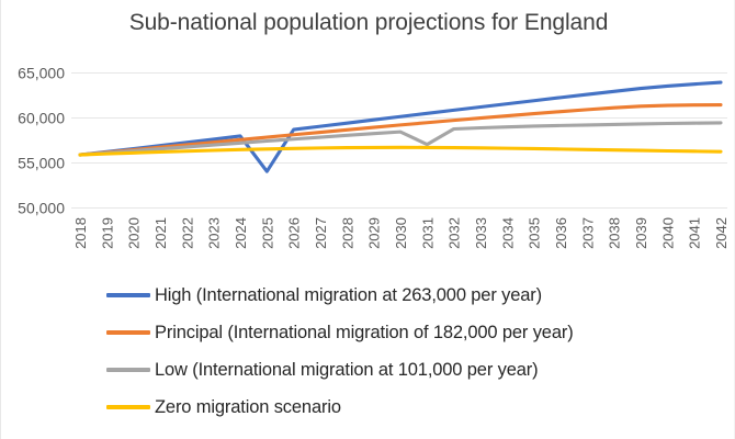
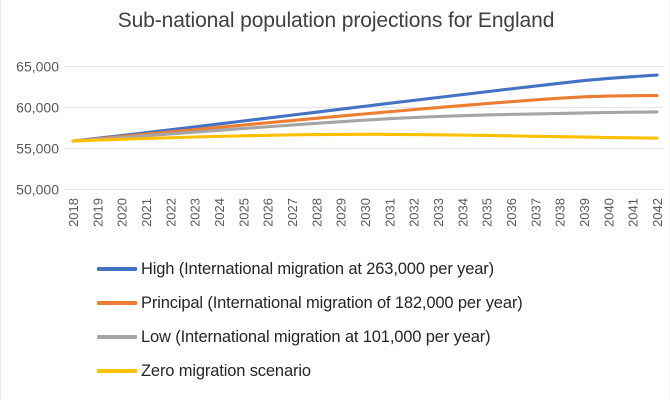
High (International migration at 263,000 per year)/2025: 54000 -> 58000
Low (International migration at 101,000 per year)/2031: 57000 -> 59000
